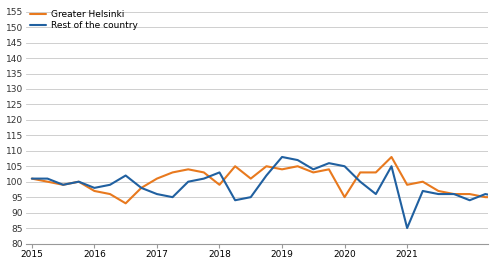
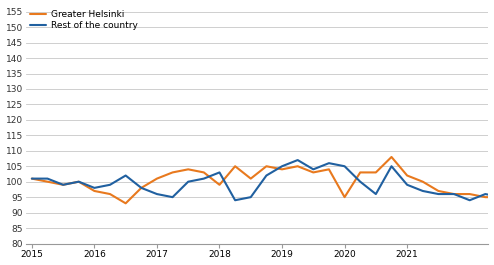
Rest of the country/2019: 108 -> 105
Greater Helsinki/2021: 99 -> 102
Rest of the country/2021: 85 -> 99
